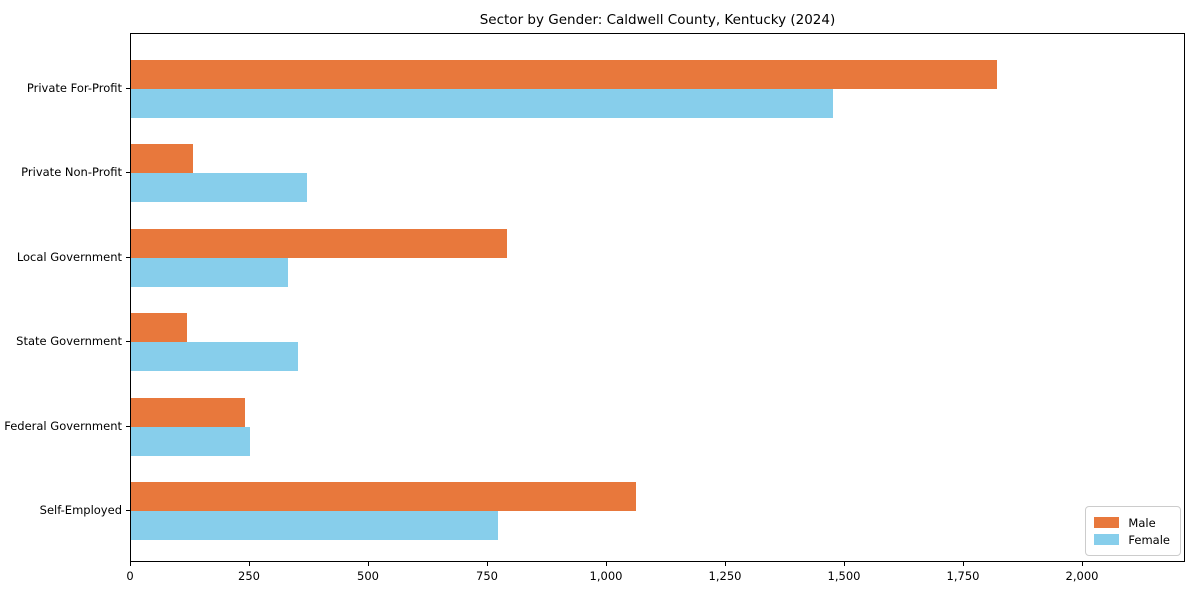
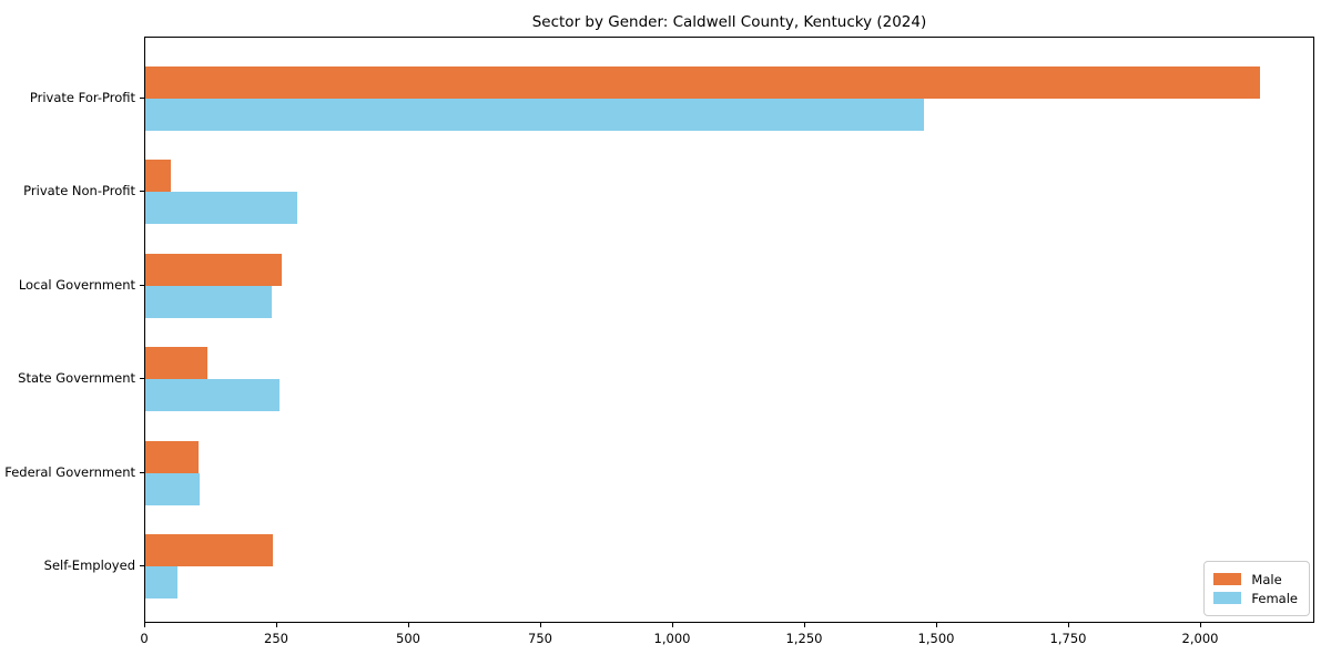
Male/Private For-Profit: 1820 -> 2110
Male/Private Non-Profit: 130 -> 50
Female/Private Non-Profit: 370 -> 290
Male/Local Government: 790 -> 260
Female/Local Government: 330 -> 240
Female/State Government: 350 -> 260
Male/Federal Government: 240 -> 100
Female/Federal Government: 250 -> 100
Male/Self-Employed: 1060 -> 240
Female/Self-Employed: 770 -> 60
